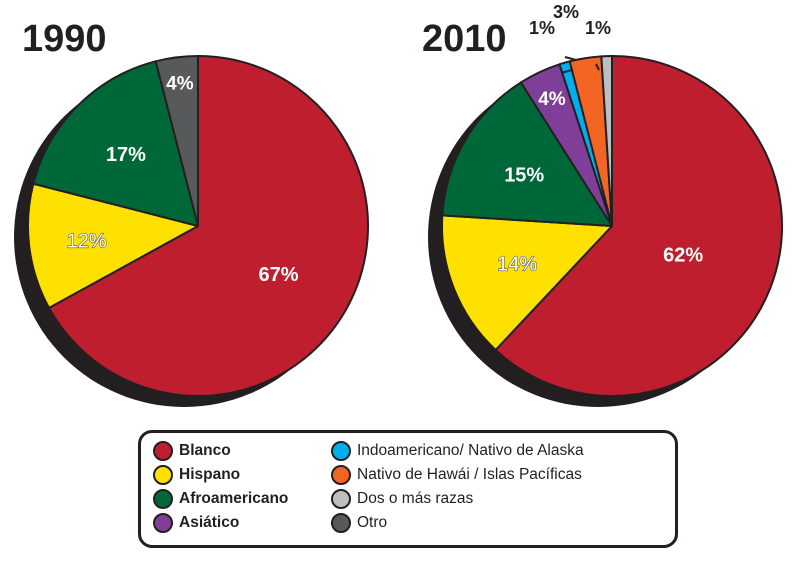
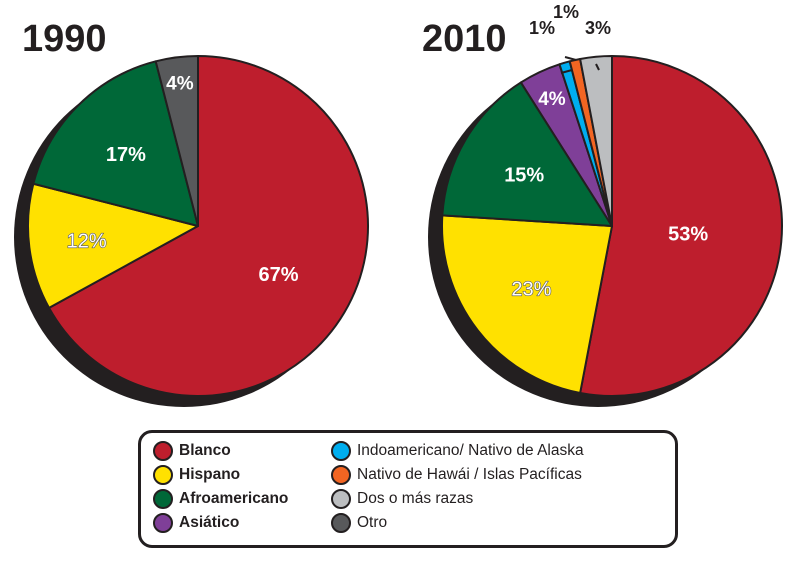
2010/Blanco: 62% -> 53%
2010/Hispano: 14% -> 23%
2010/Nativo de Hawái / Islas Pacíficas: 3% -> 1%
2010/Dos o más razas: 1% -> 3%
